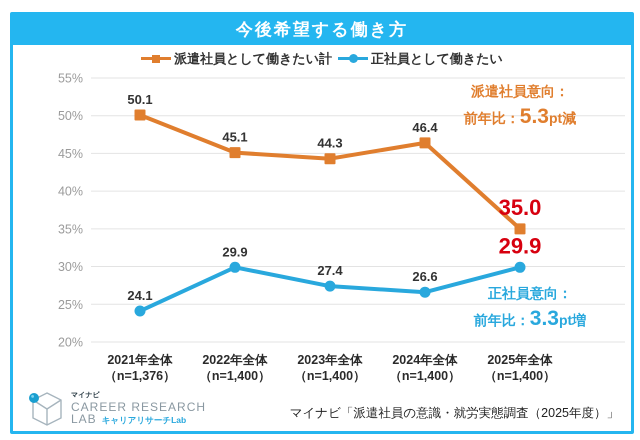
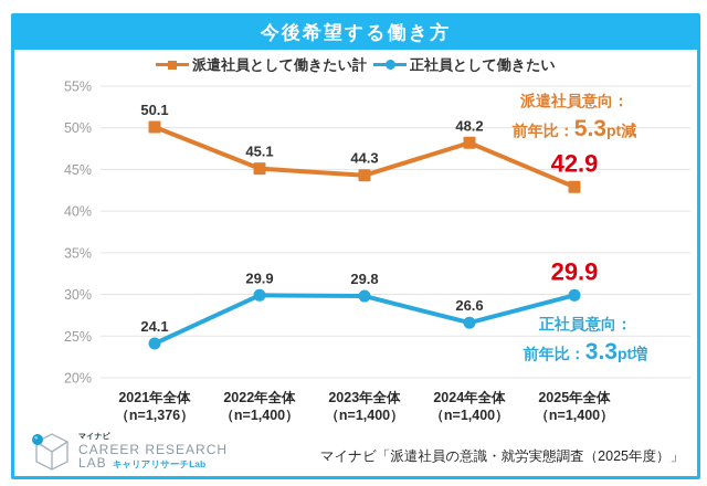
正社員として働きたい/2023年全体: 27.4 -> 29.8
派遣社員として働きたい計/2024年全体: 46.4 -> 48.2
派遣社員として働きたい計/2025年全体: 35.0 -> 42.9
